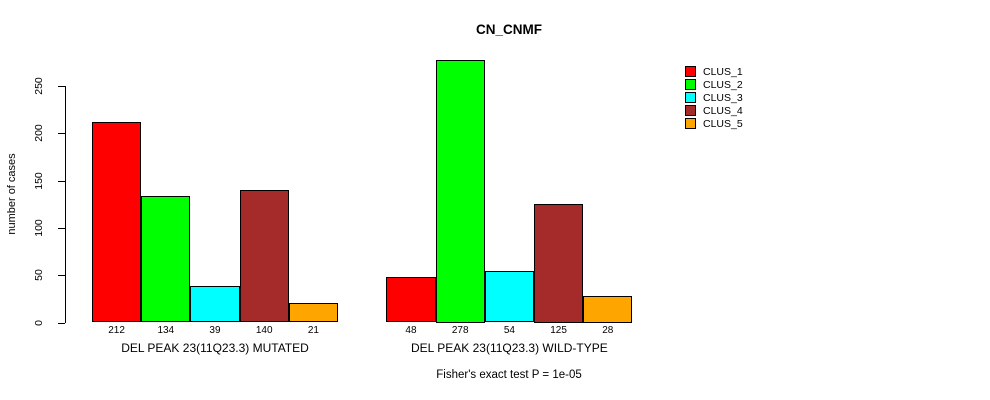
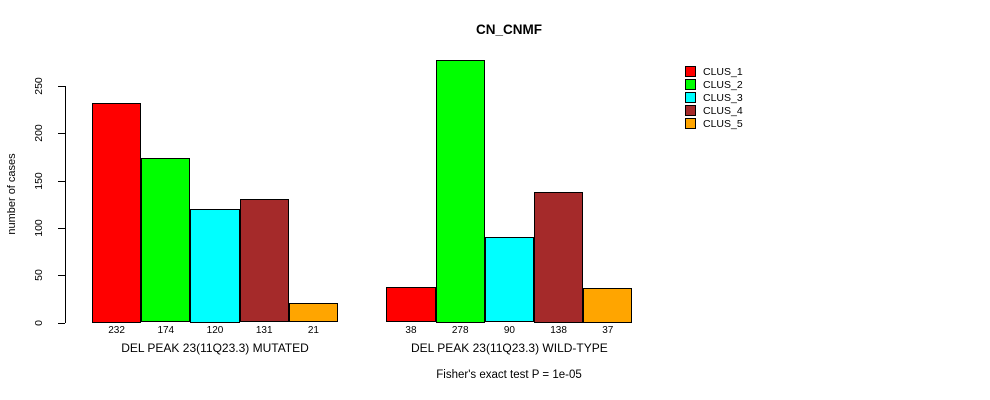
CLUS_1/DEL PEAK 23(11Q23.3) MUTATED: 212 -> 232
CLUS_2/DEL PEAK 23(11Q23.3) MUTATED: 134 -> 174
CLUS_3/DEL PEAK 23(11Q23.3) MUTATED: 39 -> 120
CLUS_4/DEL PEAK 23(11Q23.3) MUTATED: 140 -> 131
CLUS_1/DEL PEAK 23(11Q23.3) WILD-TYPE: 48 -> 38
CLUS_3/DEL PEAK 23(11Q23.3) WILD-TYPE: 54 -> 90
CLUS_4/DEL PEAK 23(11Q23.3) WILD-TYPE: 125 -> 138
CLUS_5/DEL PEAK 23(11Q23.3) WILD-TYPE: 28 -> 37
